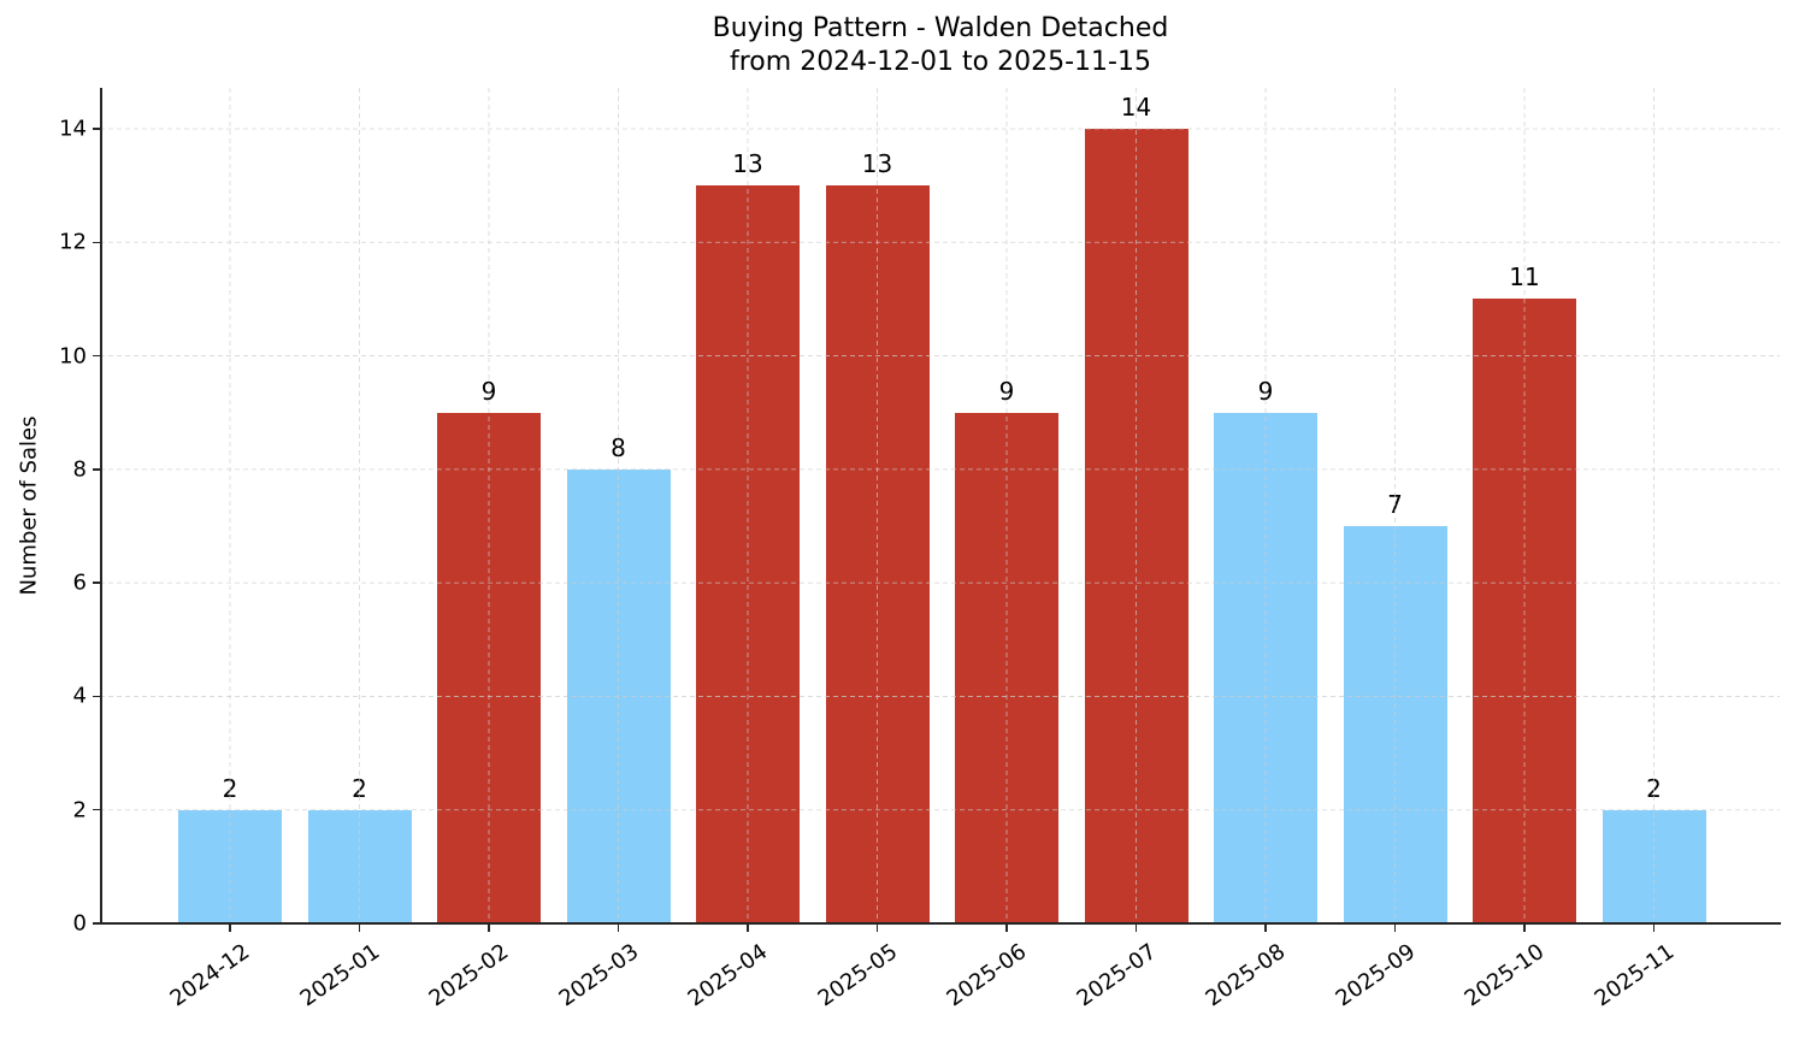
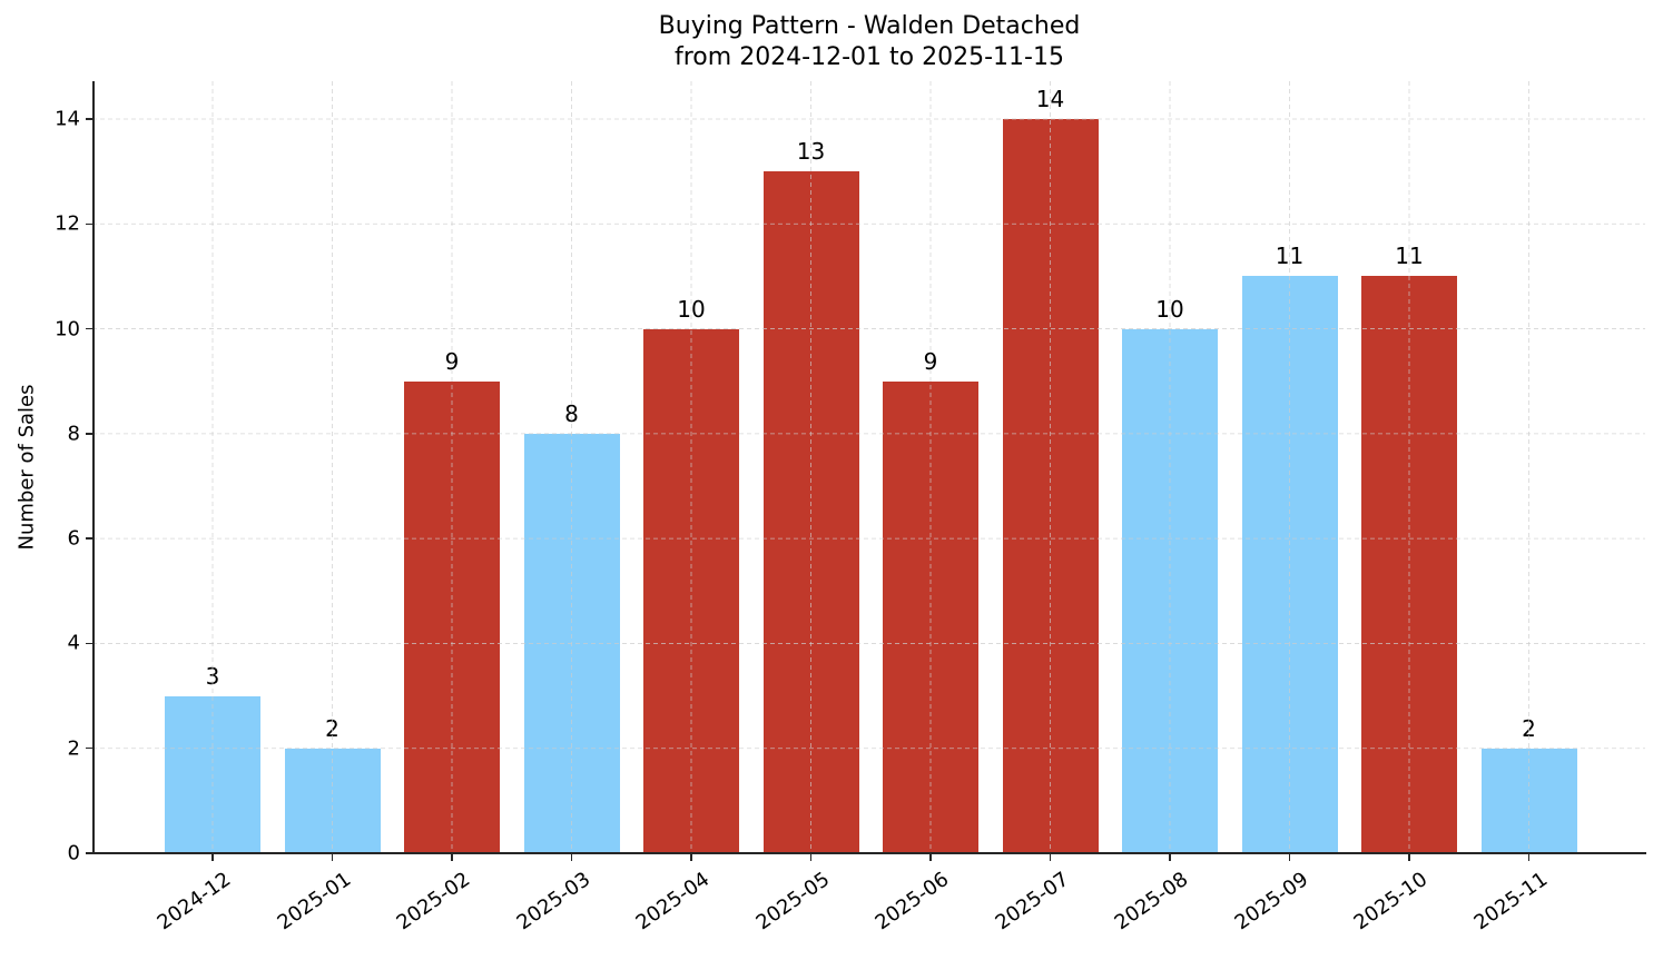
2024-12: 2 -> 3
2025-04: 13 -> 10
2025-08: 9 -> 10
2025-09: 7 -> 11
